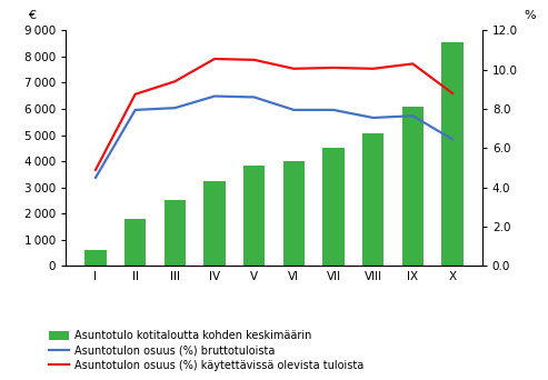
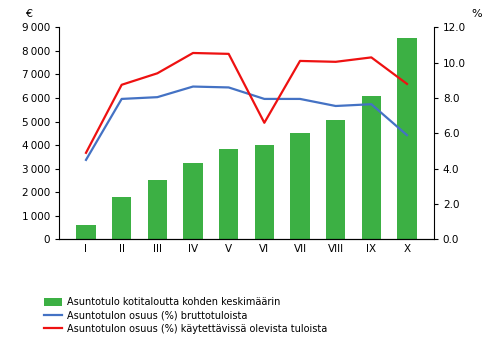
Asuntotulon osuus (%) käytettävissä olevista tuloista/VI: 10.1 -> 6.6
Asuntotulon osuus (%) bruttotuloista/X: 6.5 -> 5.9
